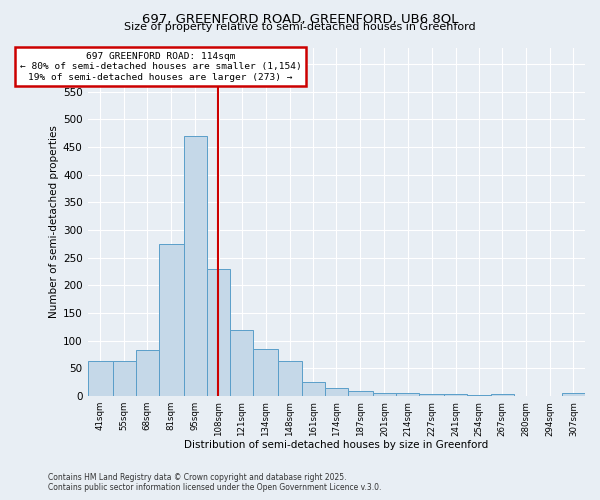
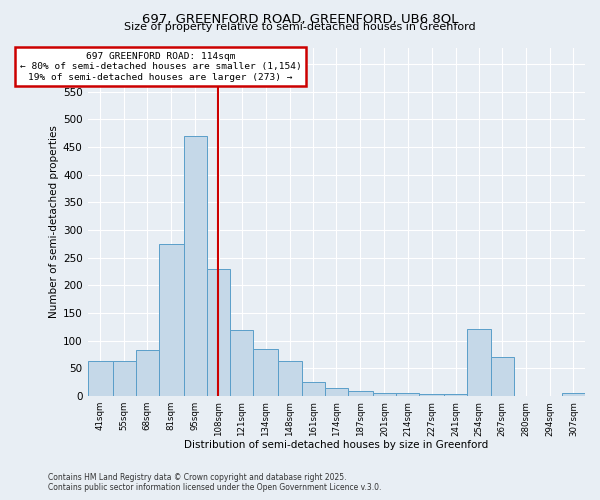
254sqm: 2 -> 122
267sqm: 3 -> 70
